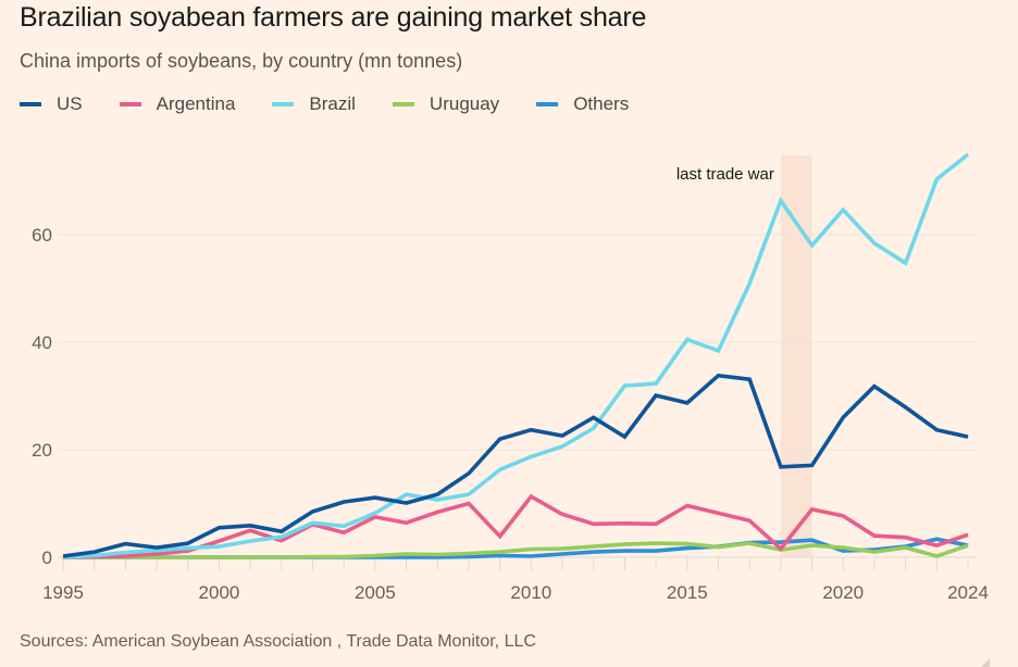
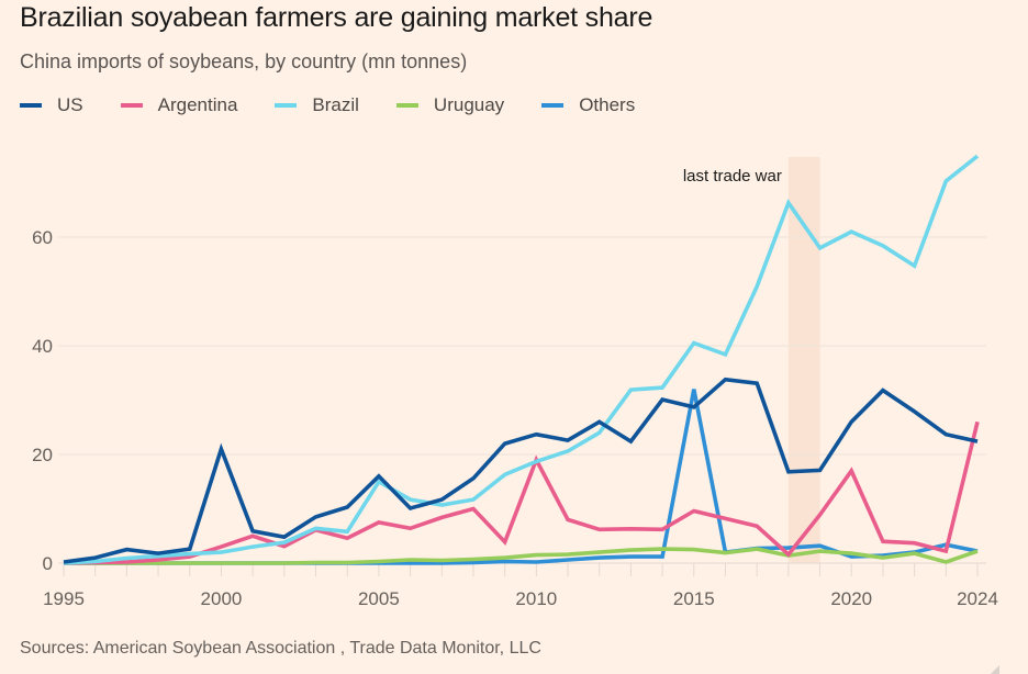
US/2000: 6 -> 21
US/2005: 11 -> 16
Brazil/2005: 8 -> 15
Argentina/2010: 11 -> 19
Others/2015: 2 -> 32
Argentina/2020: 8 -> 17
Brazil/2020: 65 -> 61
Argentina/2024: 4 -> 26
